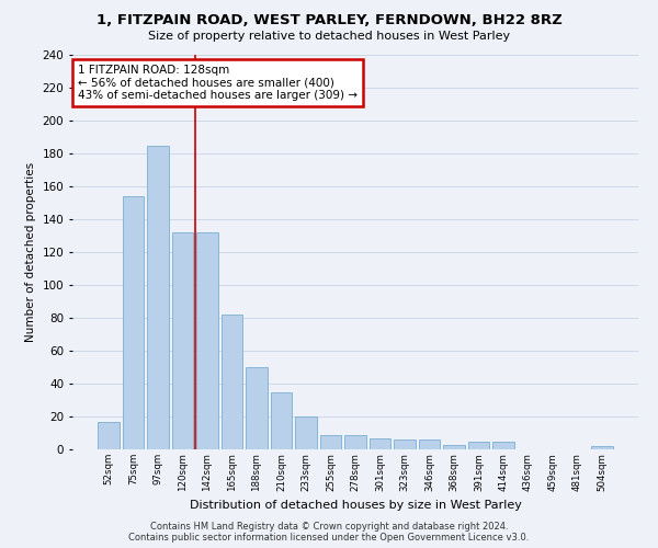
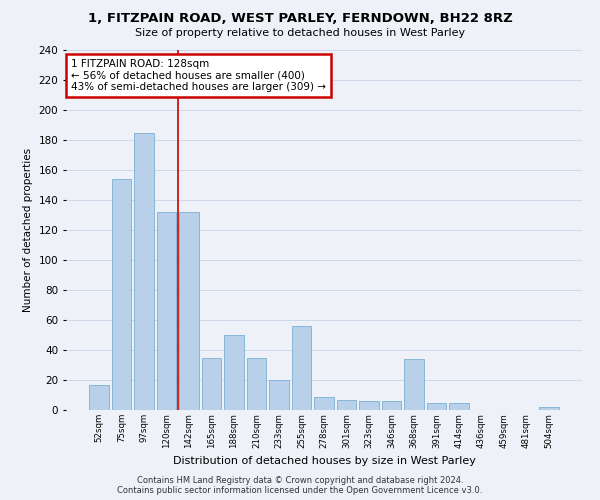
165sqm: 82 -> 35
255sqm: 9 -> 56
368sqm: 3 -> 34
